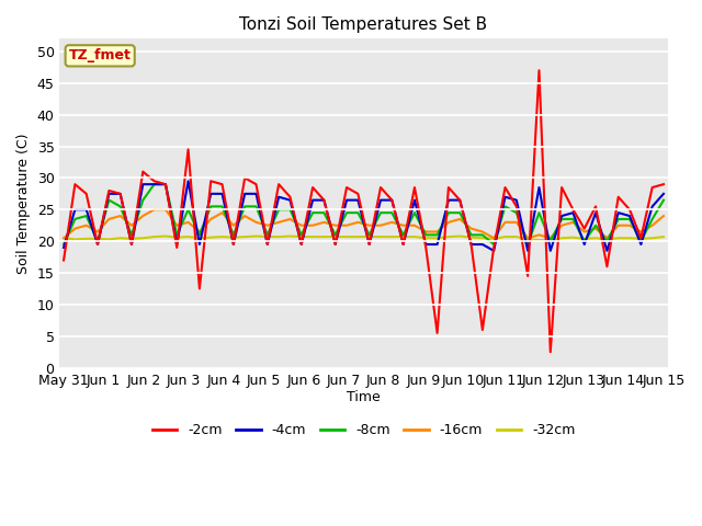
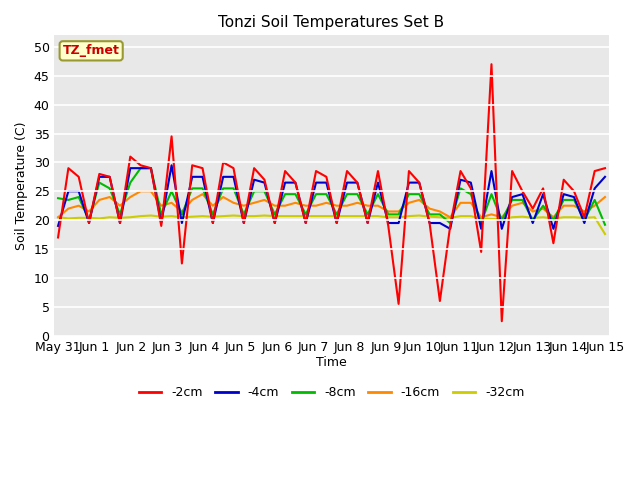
-8cm/May 31: 19.5 -> 23.8
-8cm/Jun 15: 26.5 -> 19.2
-32cm/Jun 15: 20.7 -> 17.6
